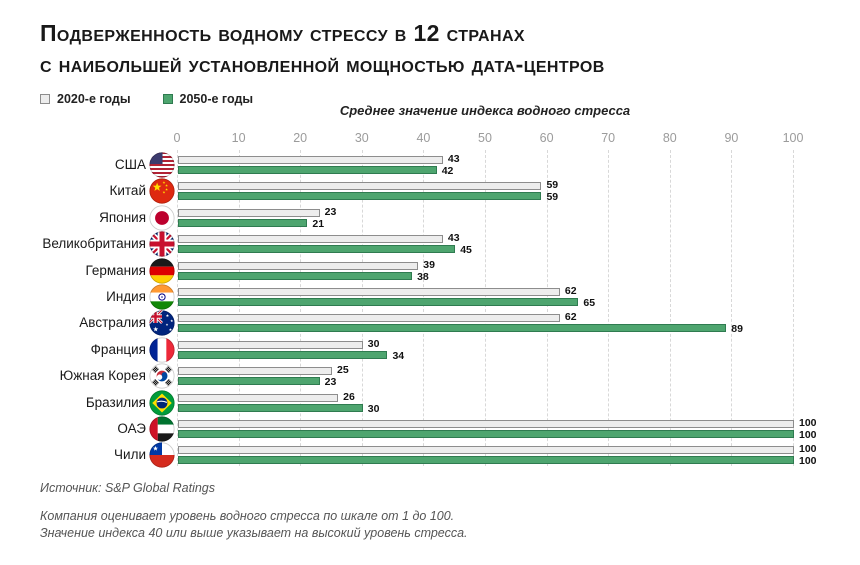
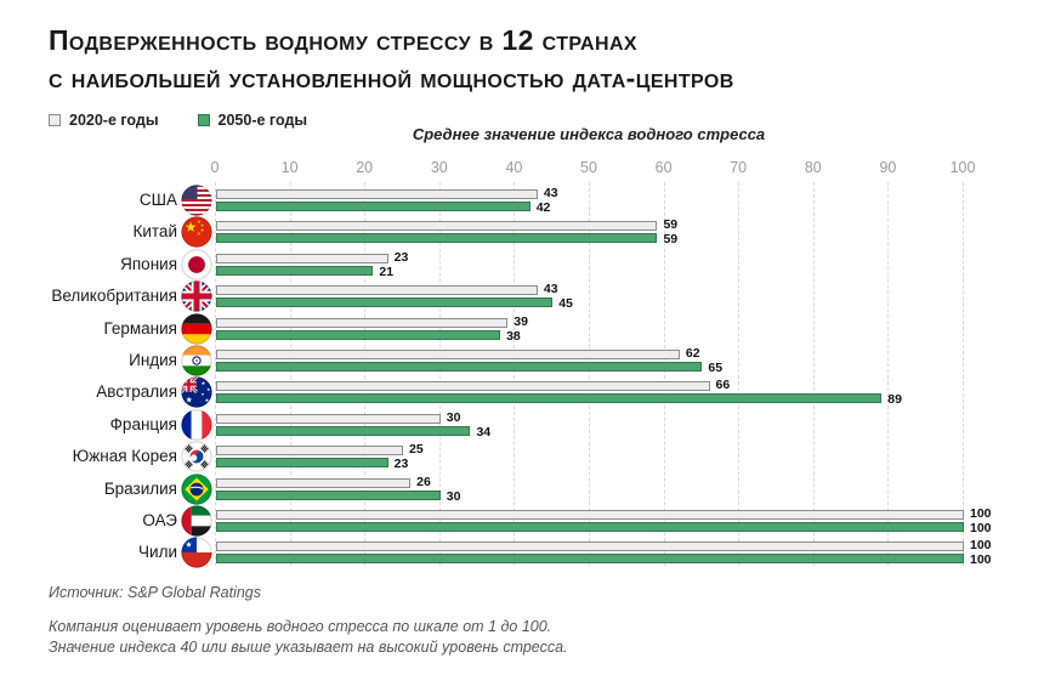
2020-е годы/Австралия: 62 -> 66
